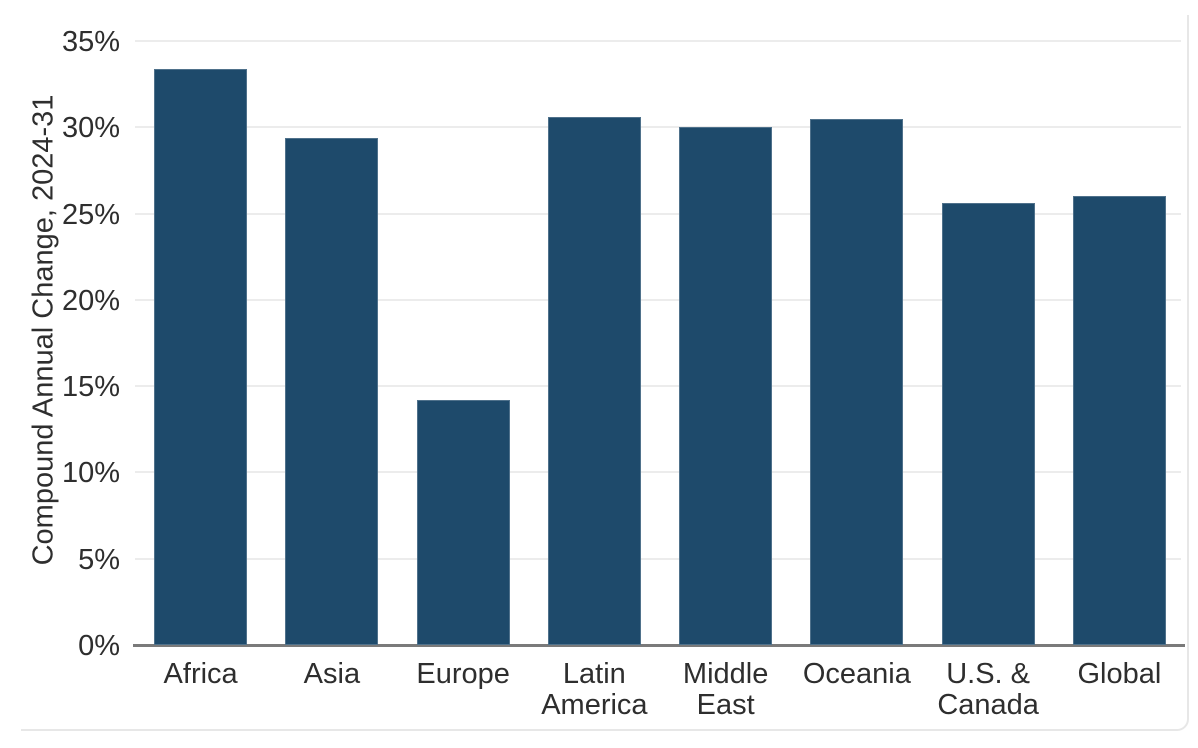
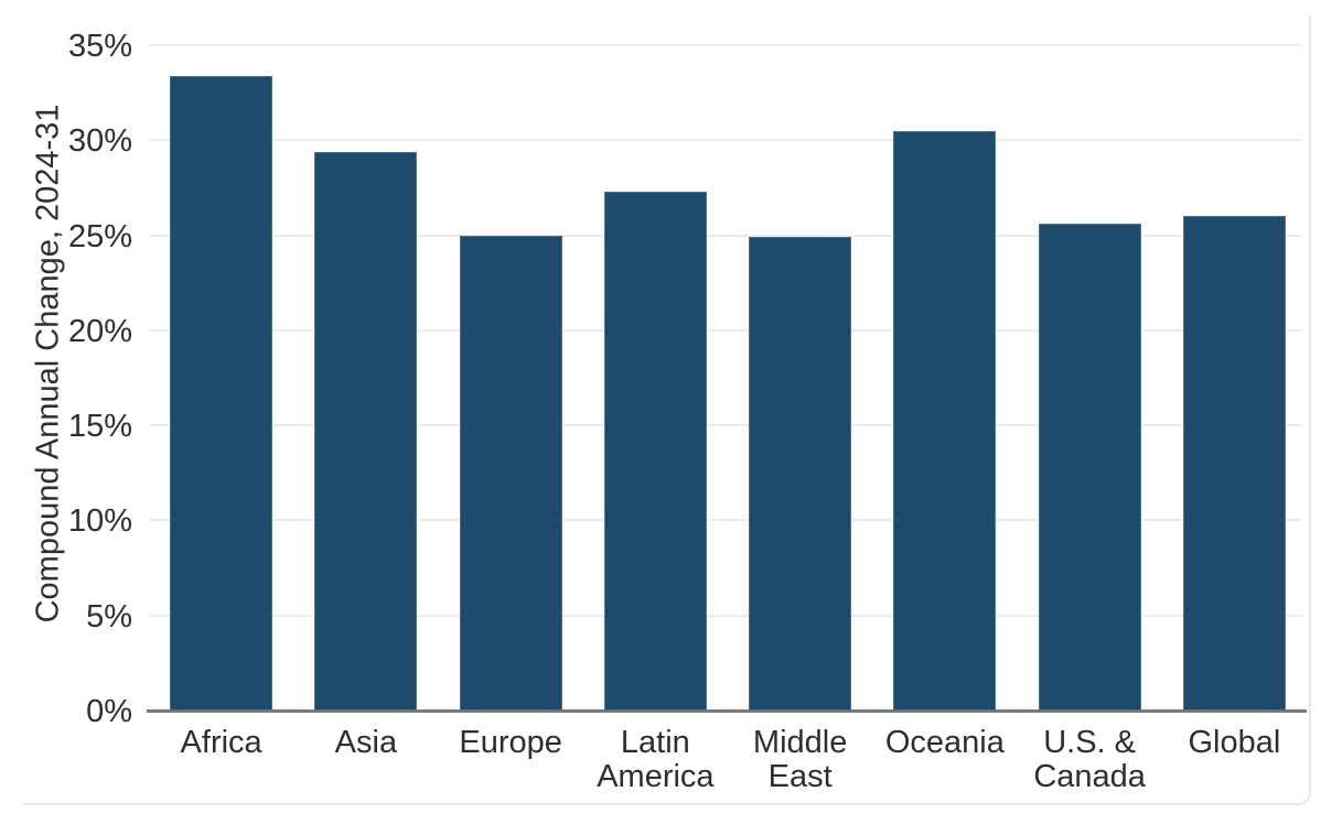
Europe: 14.2% -> 25.0%
Latin America: 30.6% -> 27.3%
Middle East: 30.0% -> 24.9%
